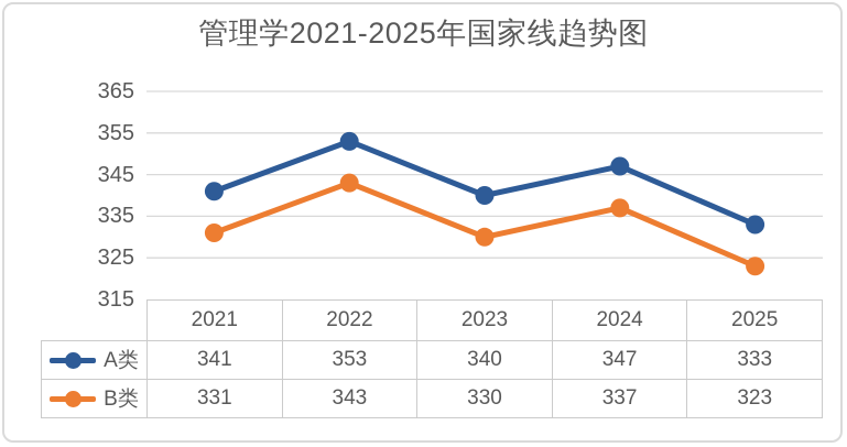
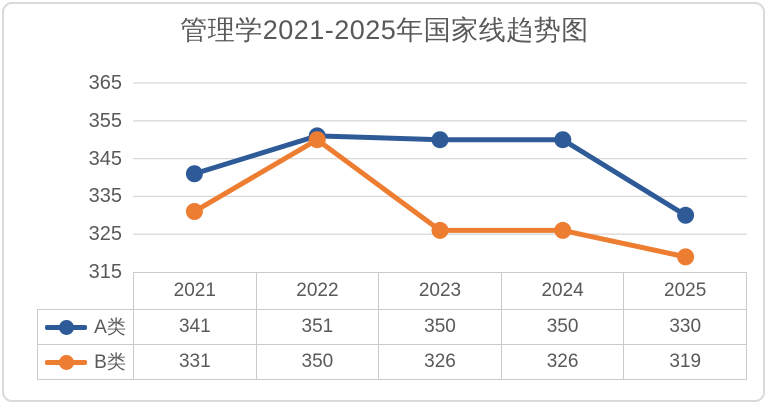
A类/2022: 353 -> 351
B类/2022: 343 -> 350
A类/2023: 340 -> 350
B类/2023: 330 -> 326
A类/2024: 347 -> 350
B类/2024: 337 -> 326
A类/2025: 333 -> 330
B类/2025: 323 -> 319
